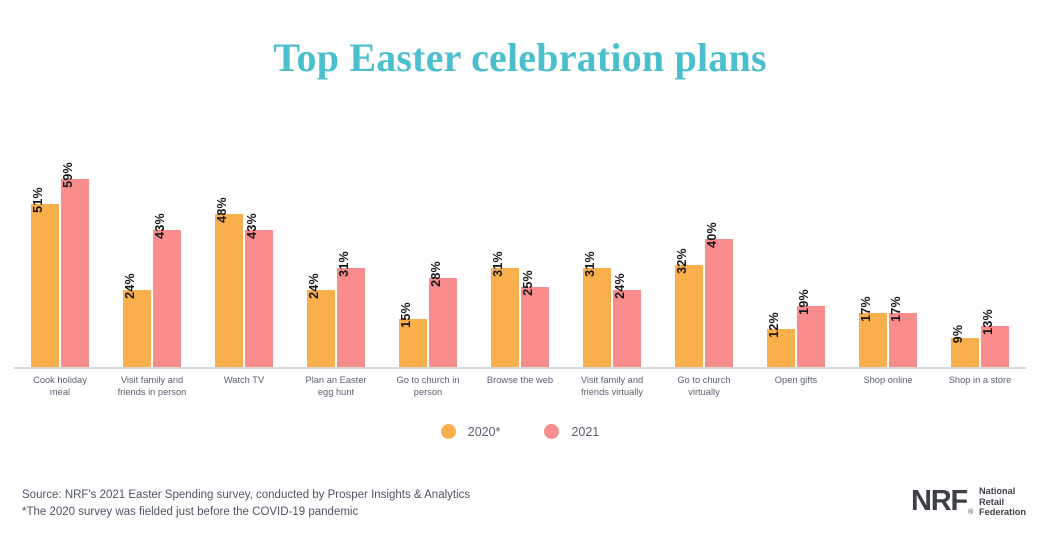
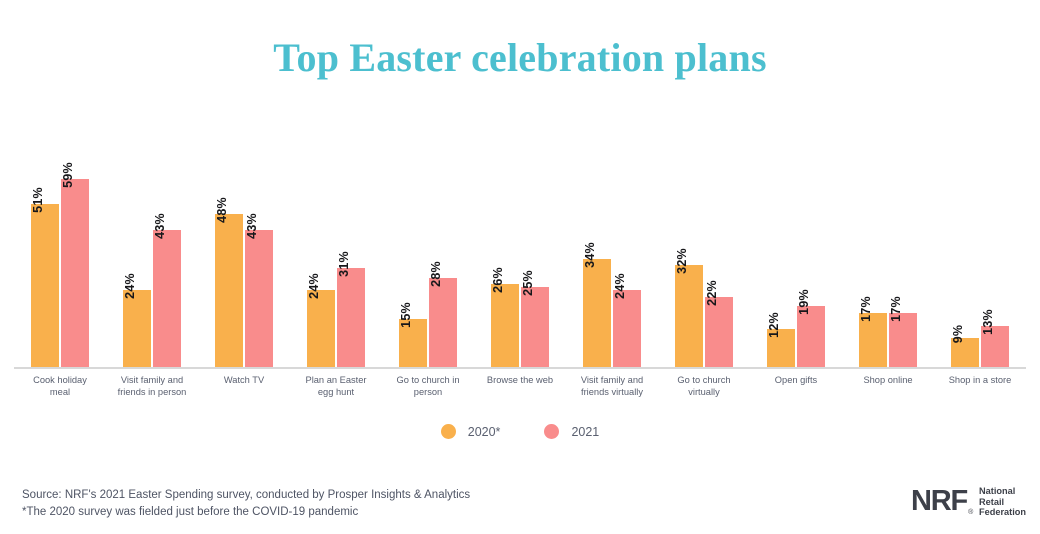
2020*/Browse the web: 31% -> 26%
2020*/Visit family and friends virtually: 31% -> 34%
2021/Go to church virtually: 40% -> 22%
